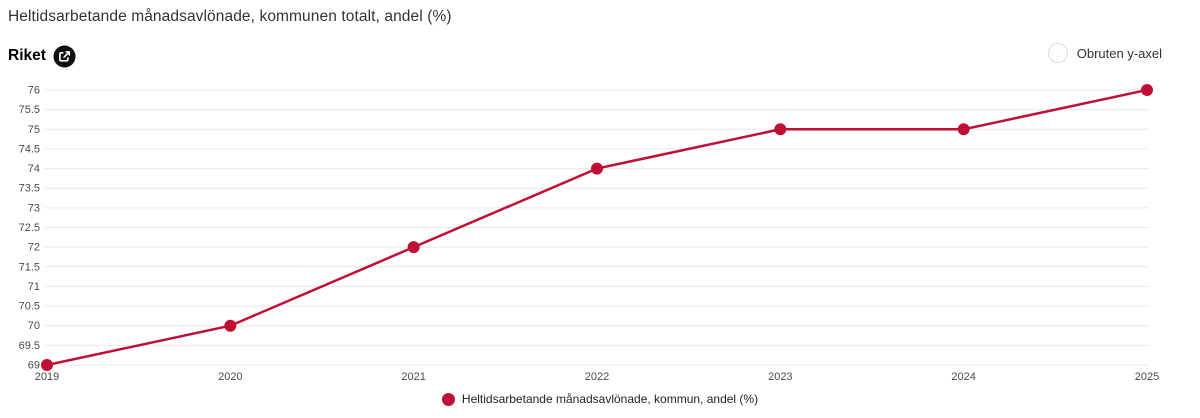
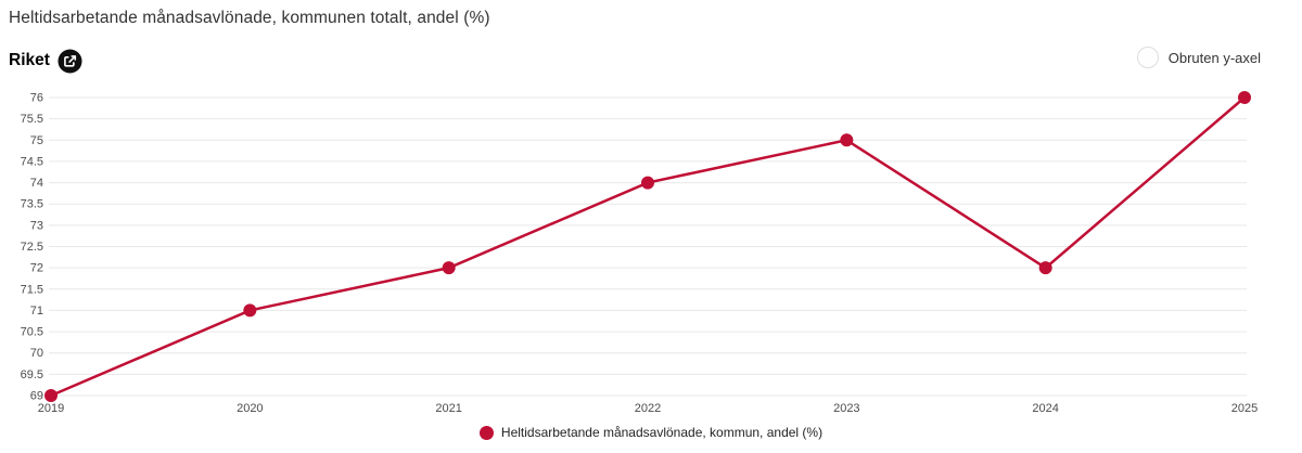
2020: 70 -> 71
2024: 75 -> 72
